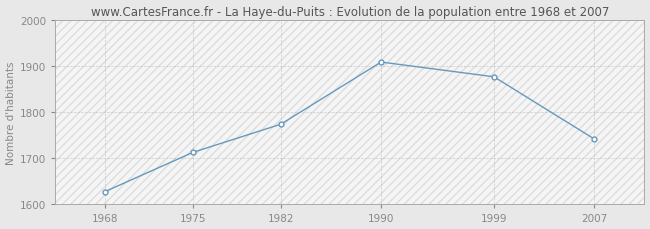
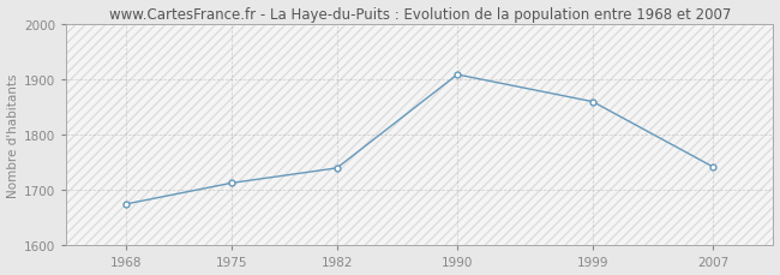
1968: 1628 -> 1675
1982: 1774 -> 1740
1999: 1877 -> 1860
